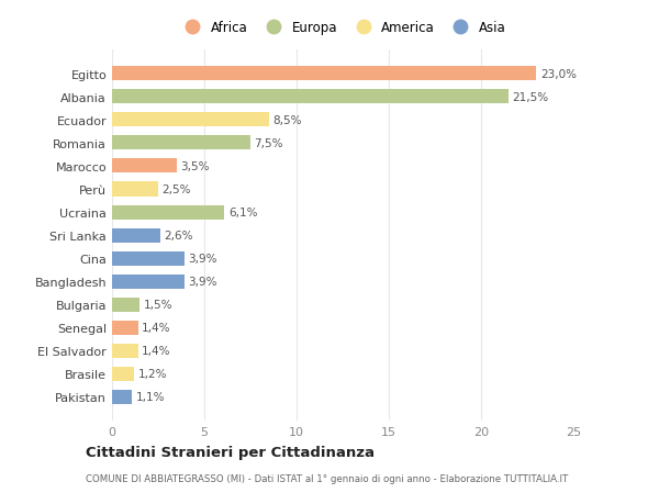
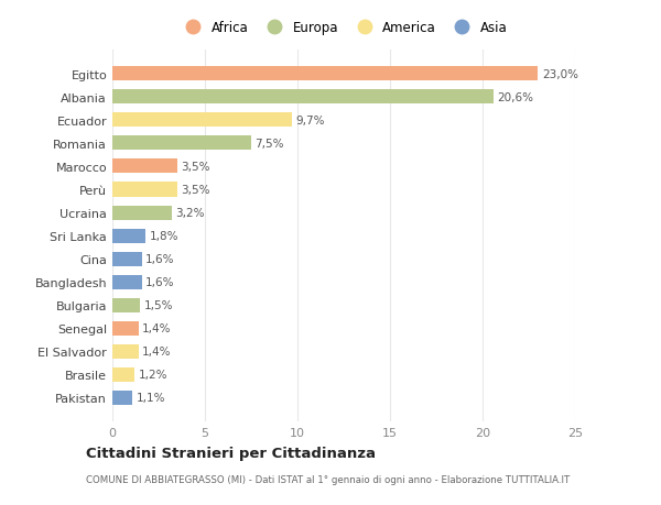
Albania: 21,5% -> 20,6%
Ecuador: 8,5% -> 9,7%
Perù: 2,5% -> 3,5%
Ucraina: 6,1% -> 3,2%
Sri Lanka: 2,6% -> 1,8%
Cina: 3,9% -> 1,6%
Bangladesh: 3,9% -> 1,6%
